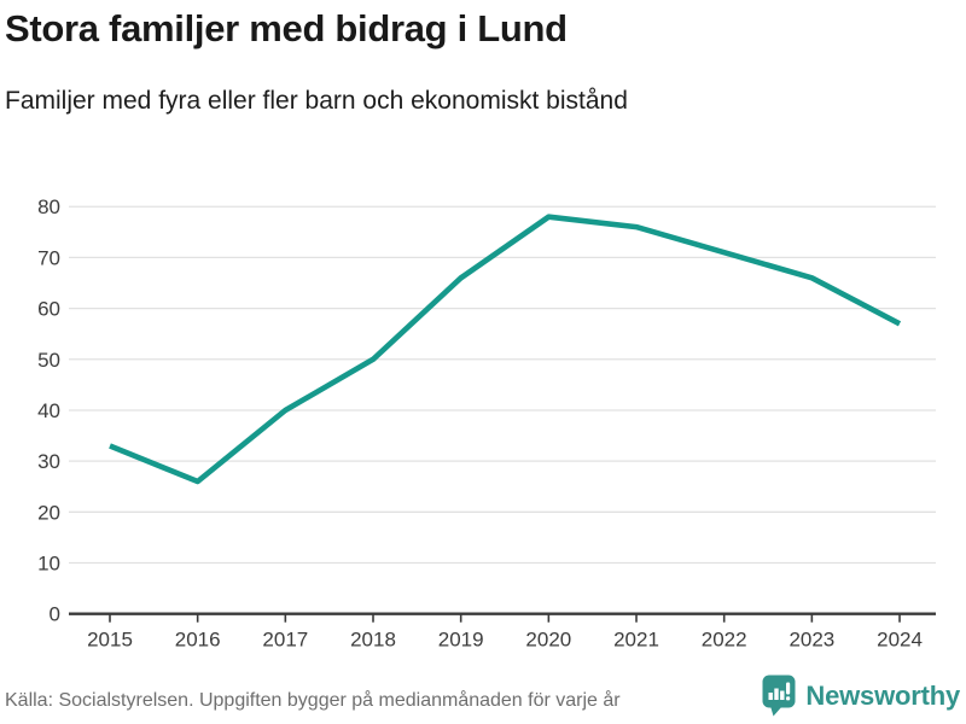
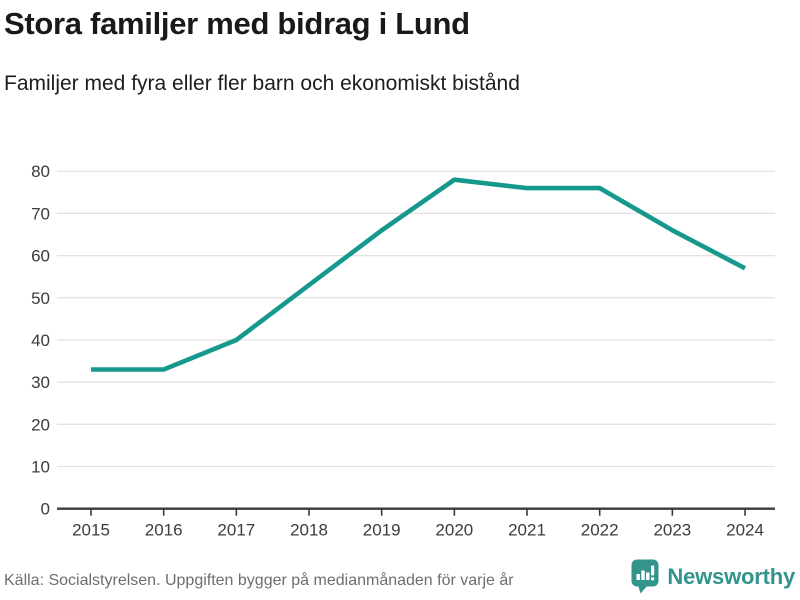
2016: 26 -> 33
2018: 50 -> 53
2022: 71 -> 76
